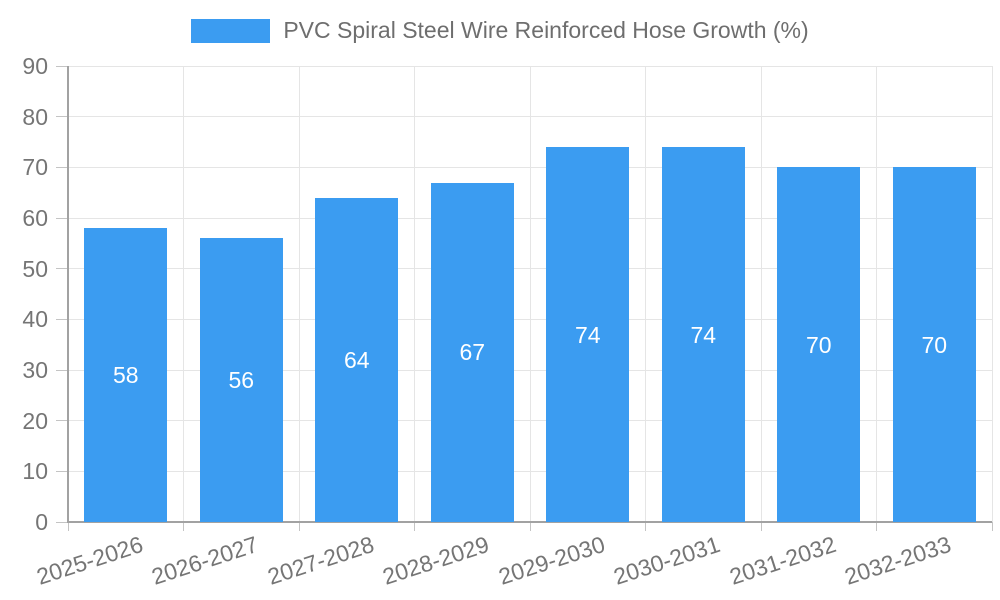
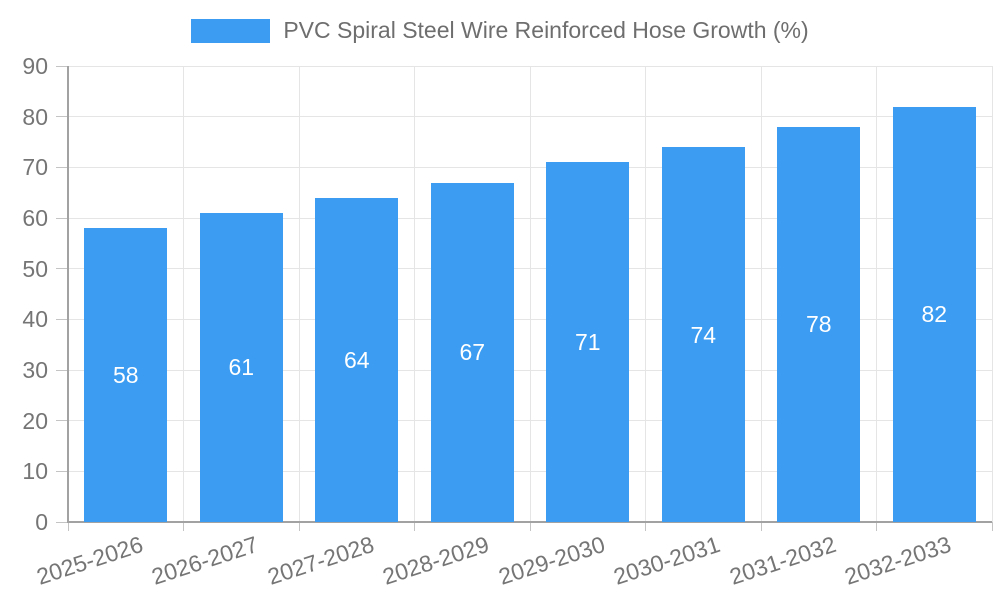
2026-2027: 56 -> 61
2029-2030: 74 -> 71
2031-2032: 70 -> 78
2032-2033: 70 -> 82
